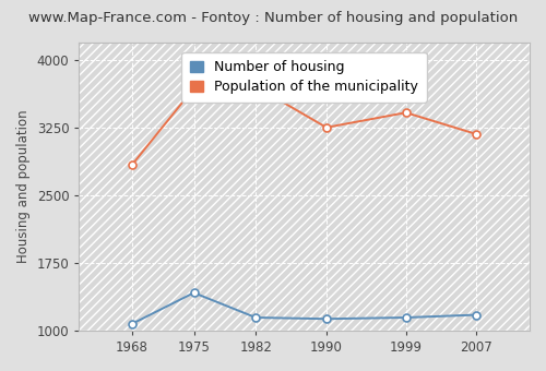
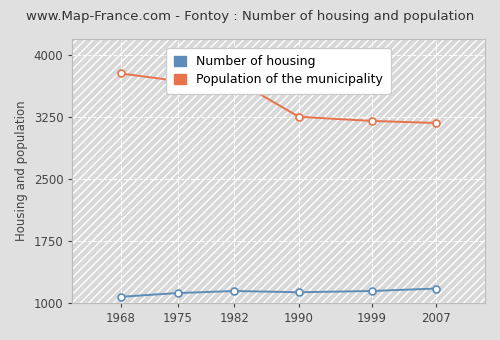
Population of the municipality/1968: 2840 -> 3780
Number of housing/1975: 1420 -> 1120
Population of the municipality/1999: 3420 -> 3200
